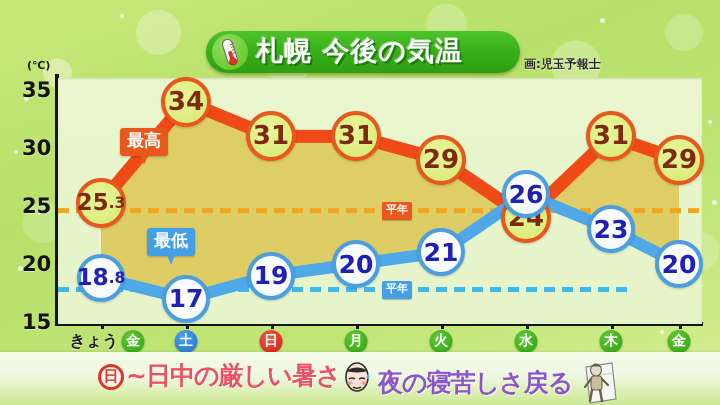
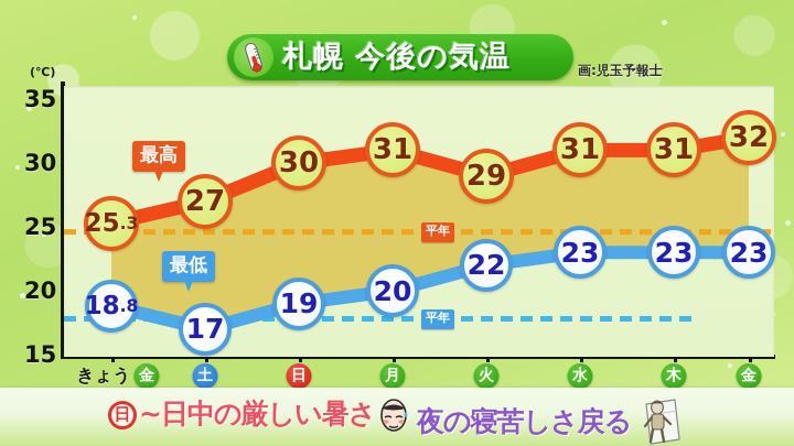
最高/土: 34 -> 27
最高/日: 31 -> 30
最低/火: 21 -> 22
最高/水: 24 -> 31
最低/水: 26 -> 23
最高/金: 29 -> 32
最低/金: 20 -> 23
